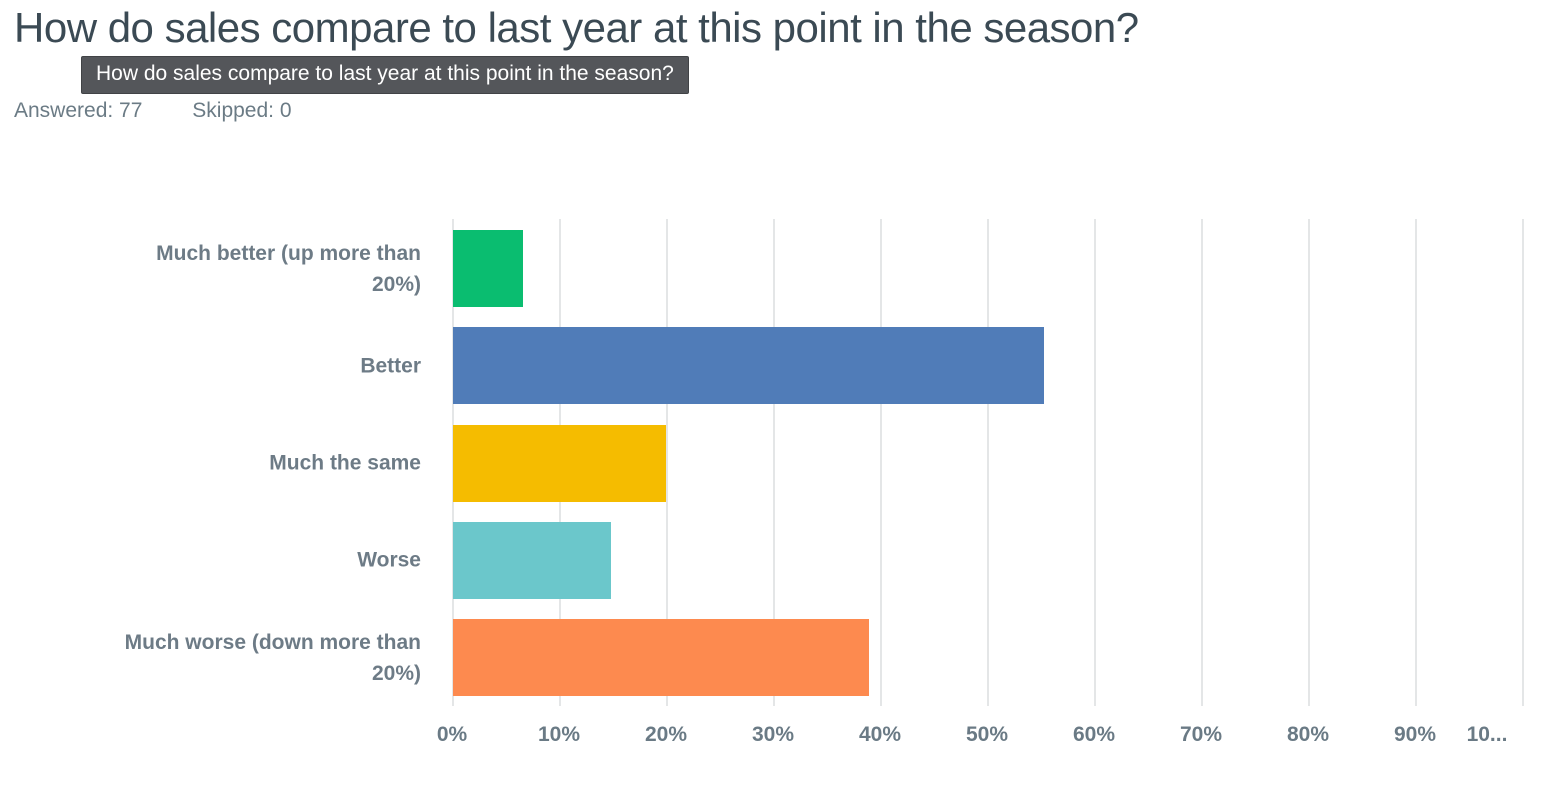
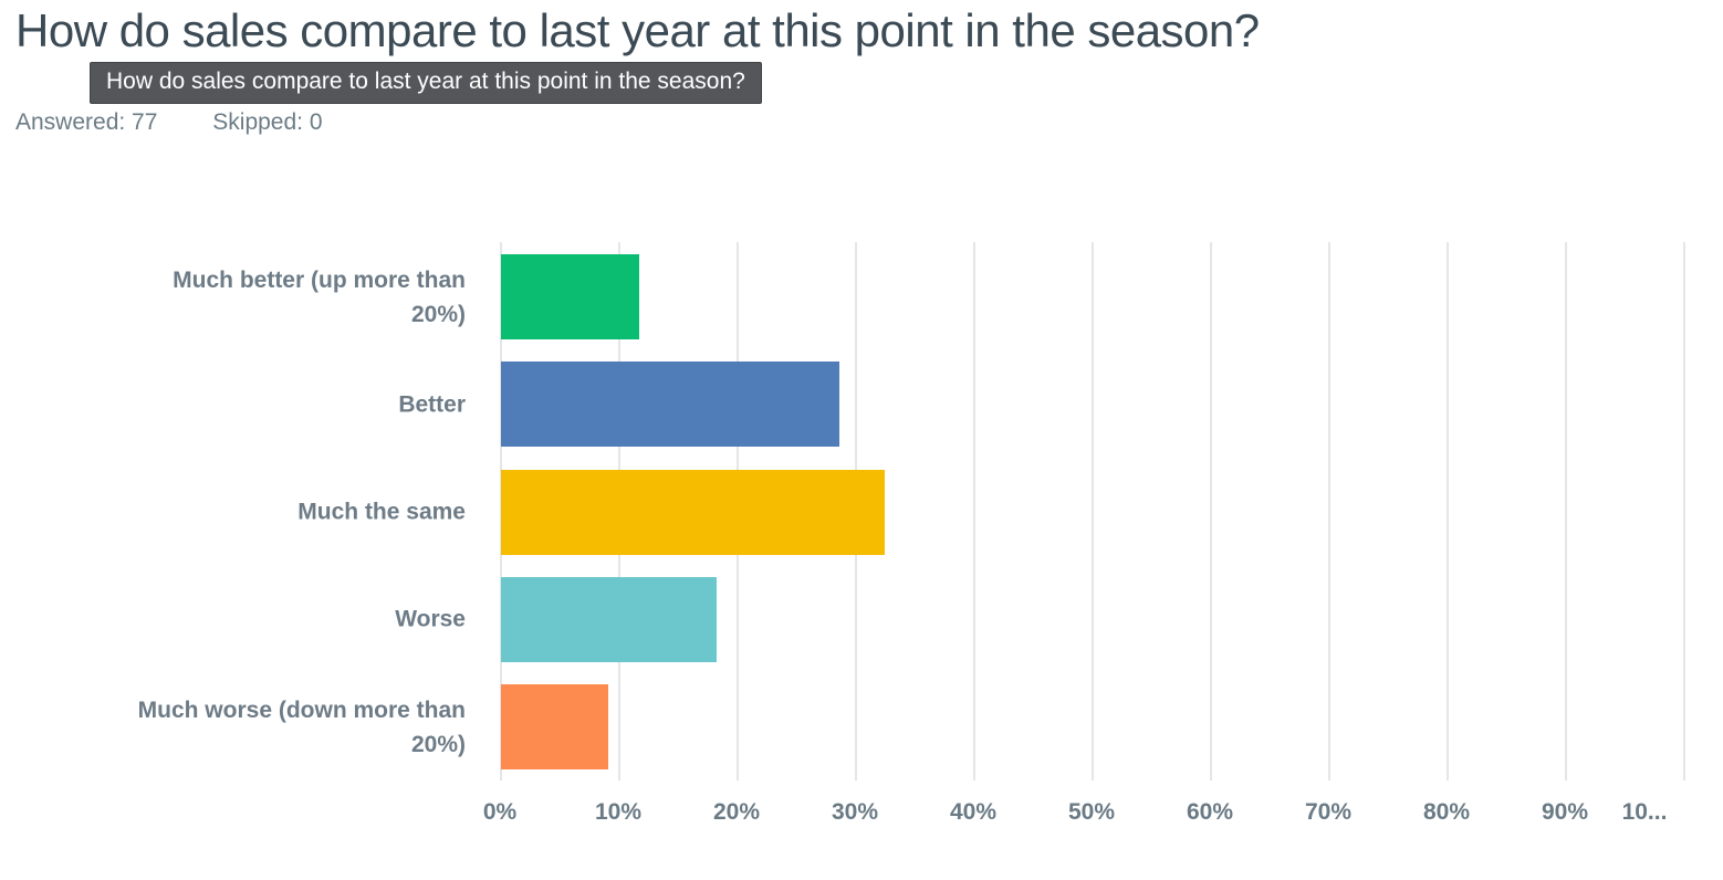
Much better (up more than 20%): 6.5% -> 11.7%
Better: 55.2% -> 28.6%
Much the same: 19.9% -> 32.5%
Worse: 14.8% -> 18.2%
Much worse (down more than 20%): 38.9% -> 9.1%
